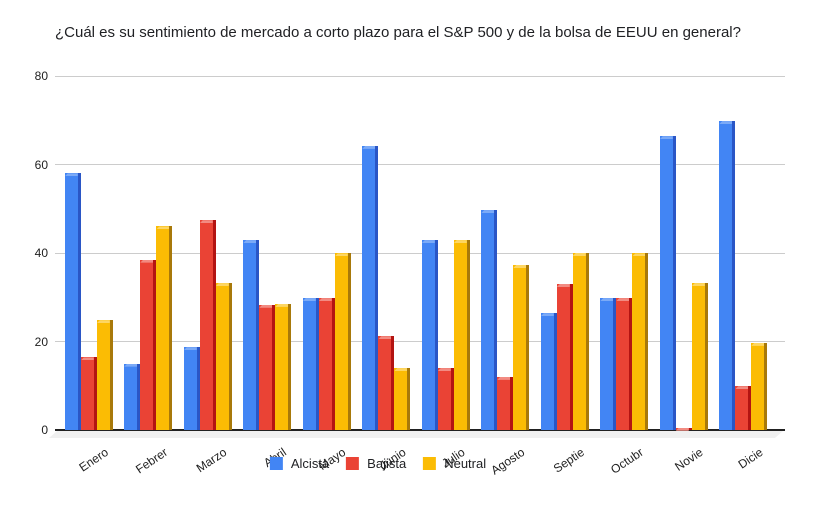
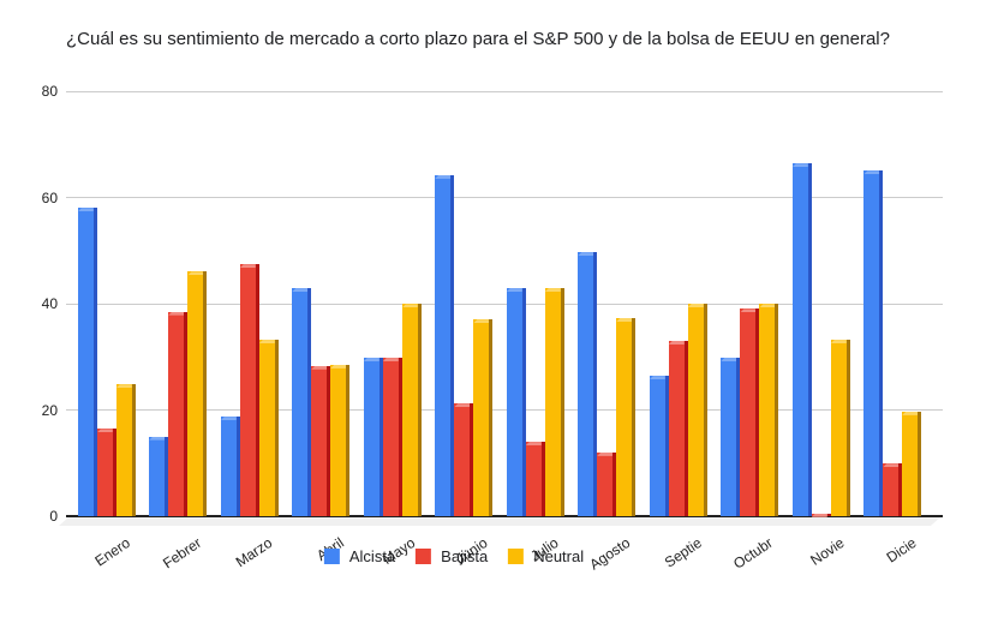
Neutral/Junio: 14 -> 37
Bajista/Octubr: 30 -> 39
Alcista/Dicie: 70 -> 65
